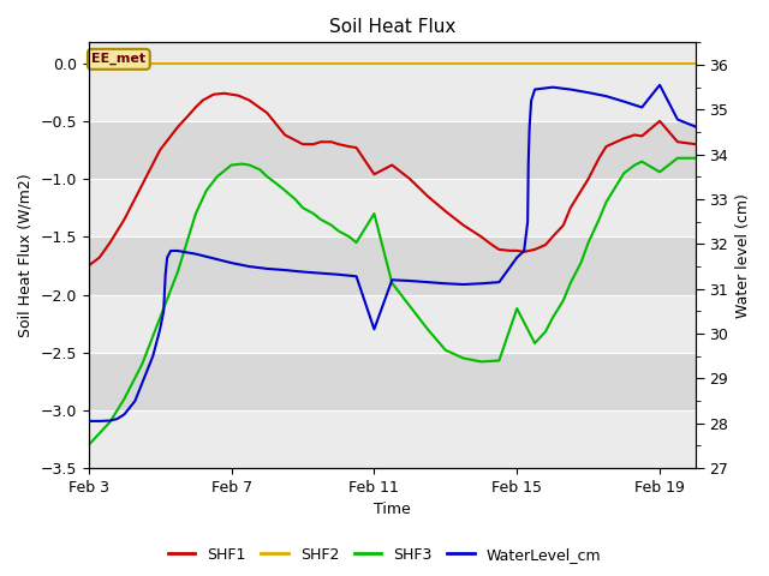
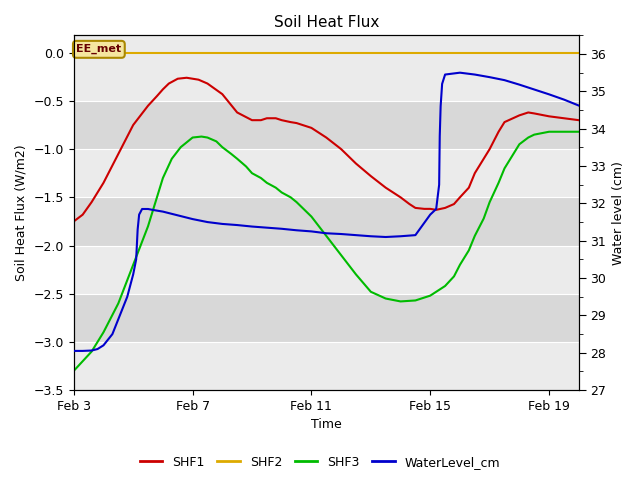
SHF1/Feb 11: -0.96 -> -0.78
SHF3/Feb 11: -1.30 -> -1.70
WaterLevel_cm/Feb 11: 30.10 -> 31.25
SHF3/Feb 15: -2.12 -> -2.52
SHF1/Feb 19: -0.50 -> -0.66
SHF3/Feb 19: -0.94 -> -0.82
WaterLevel_cm/Feb 19: 35.55 -> 34.92
